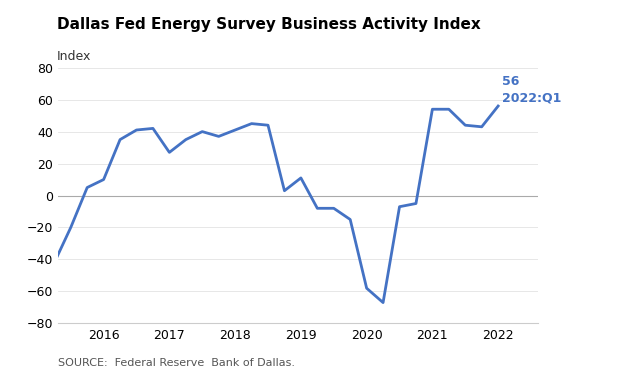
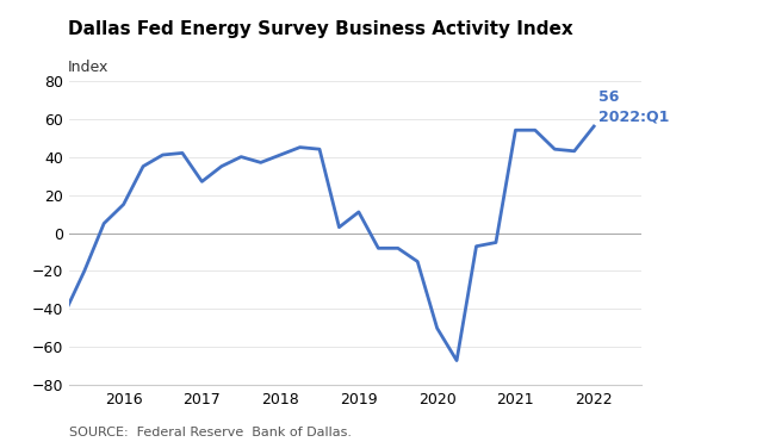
2016: 10 -> 15
2020: -58 -> -50
